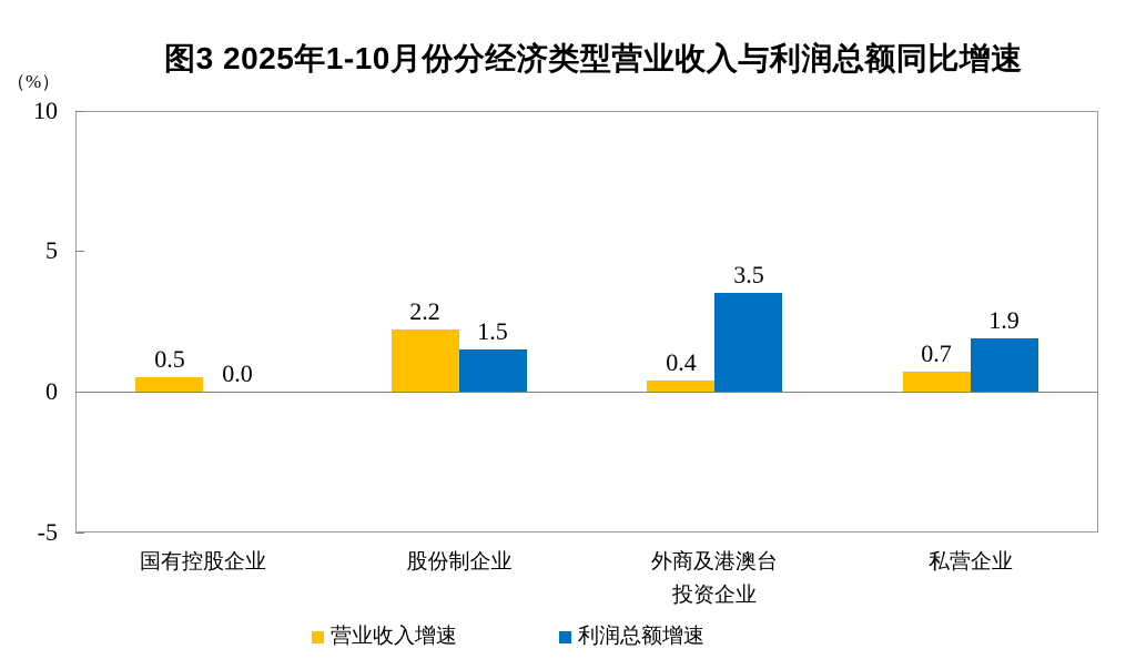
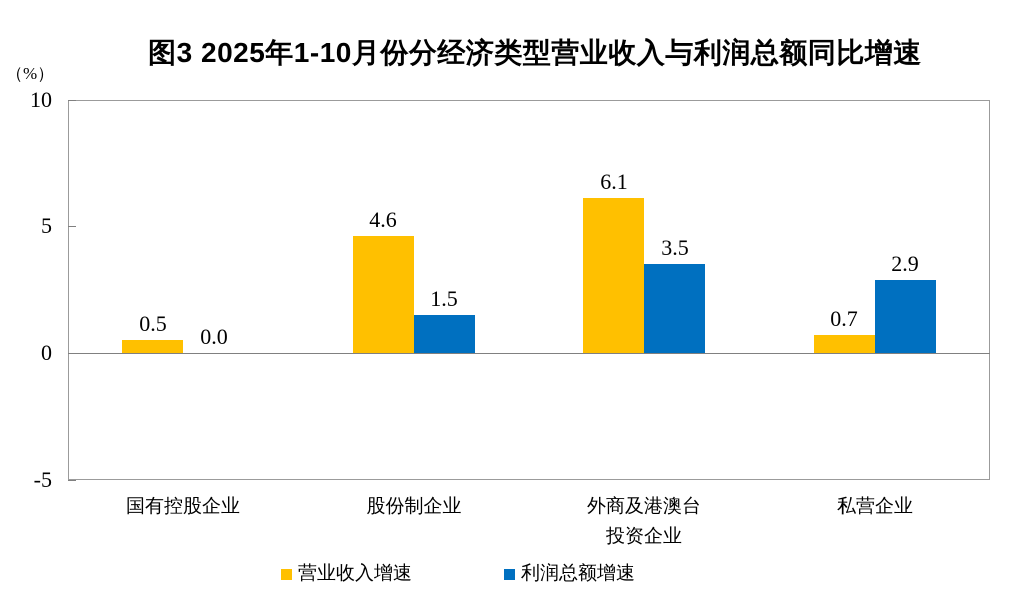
营业收入增速/股份制企业: 2.2 -> 4.6
营业收入增速/外商及港澳台 投资企业: 0.4 -> 6.1
利润总额增速/私营企业: 1.9 -> 2.9
